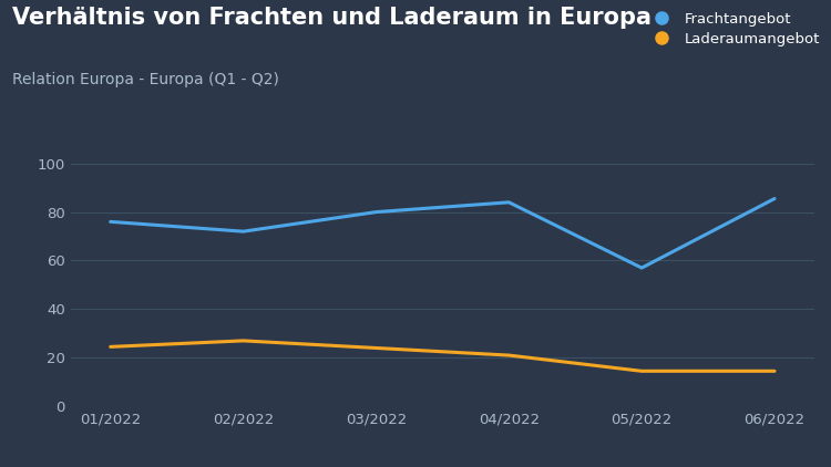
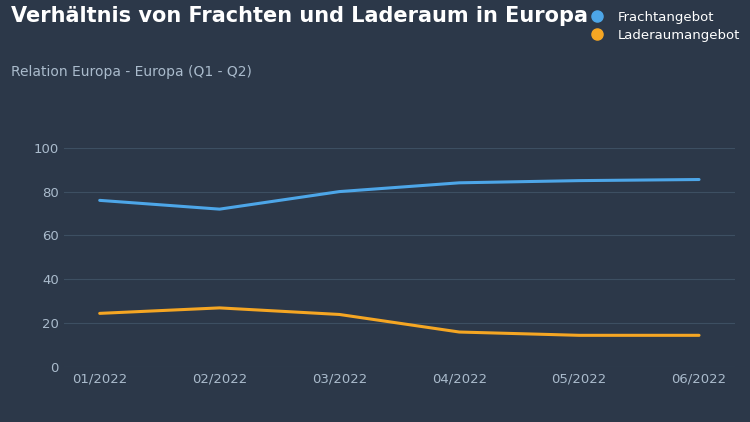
Laderaumangebot/04/2022: 21.0 -> 16.0
Frachtangebot/05/2022: 57.0 -> 85.0
